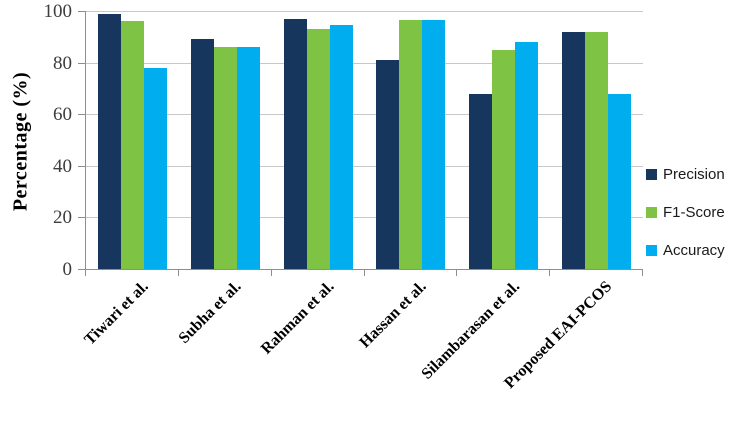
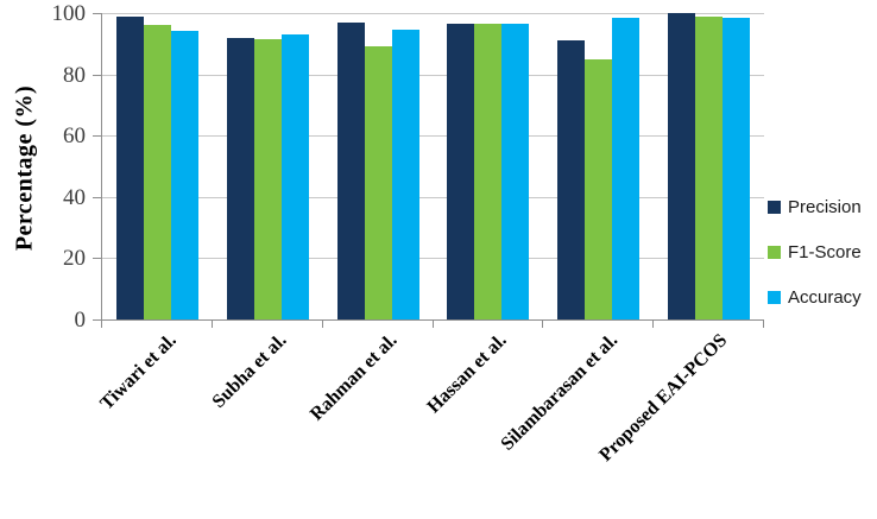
Accuracy/Tiwari et al.: 78 -> 94
Precision/Subha et al.: 89 -> 92
F1-Score/Subha et al.: 86 -> 92
Accuracy/Subha et al.: 86 -> 93
F1-Score/Rahman et al.: 93 -> 89
Precision/Hassan et al.: 81 -> 96
Precision/Silambarasan et al.: 68 -> 91
Accuracy/Silambarasan et al.: 88 -> 98
Precision/Proposed EAI-PCOS: 92 -> 100
F1-Score/Proposed EAI-PCOS: 92 -> 99
Accuracy/Proposed EAI-PCOS: 68 -> 98
